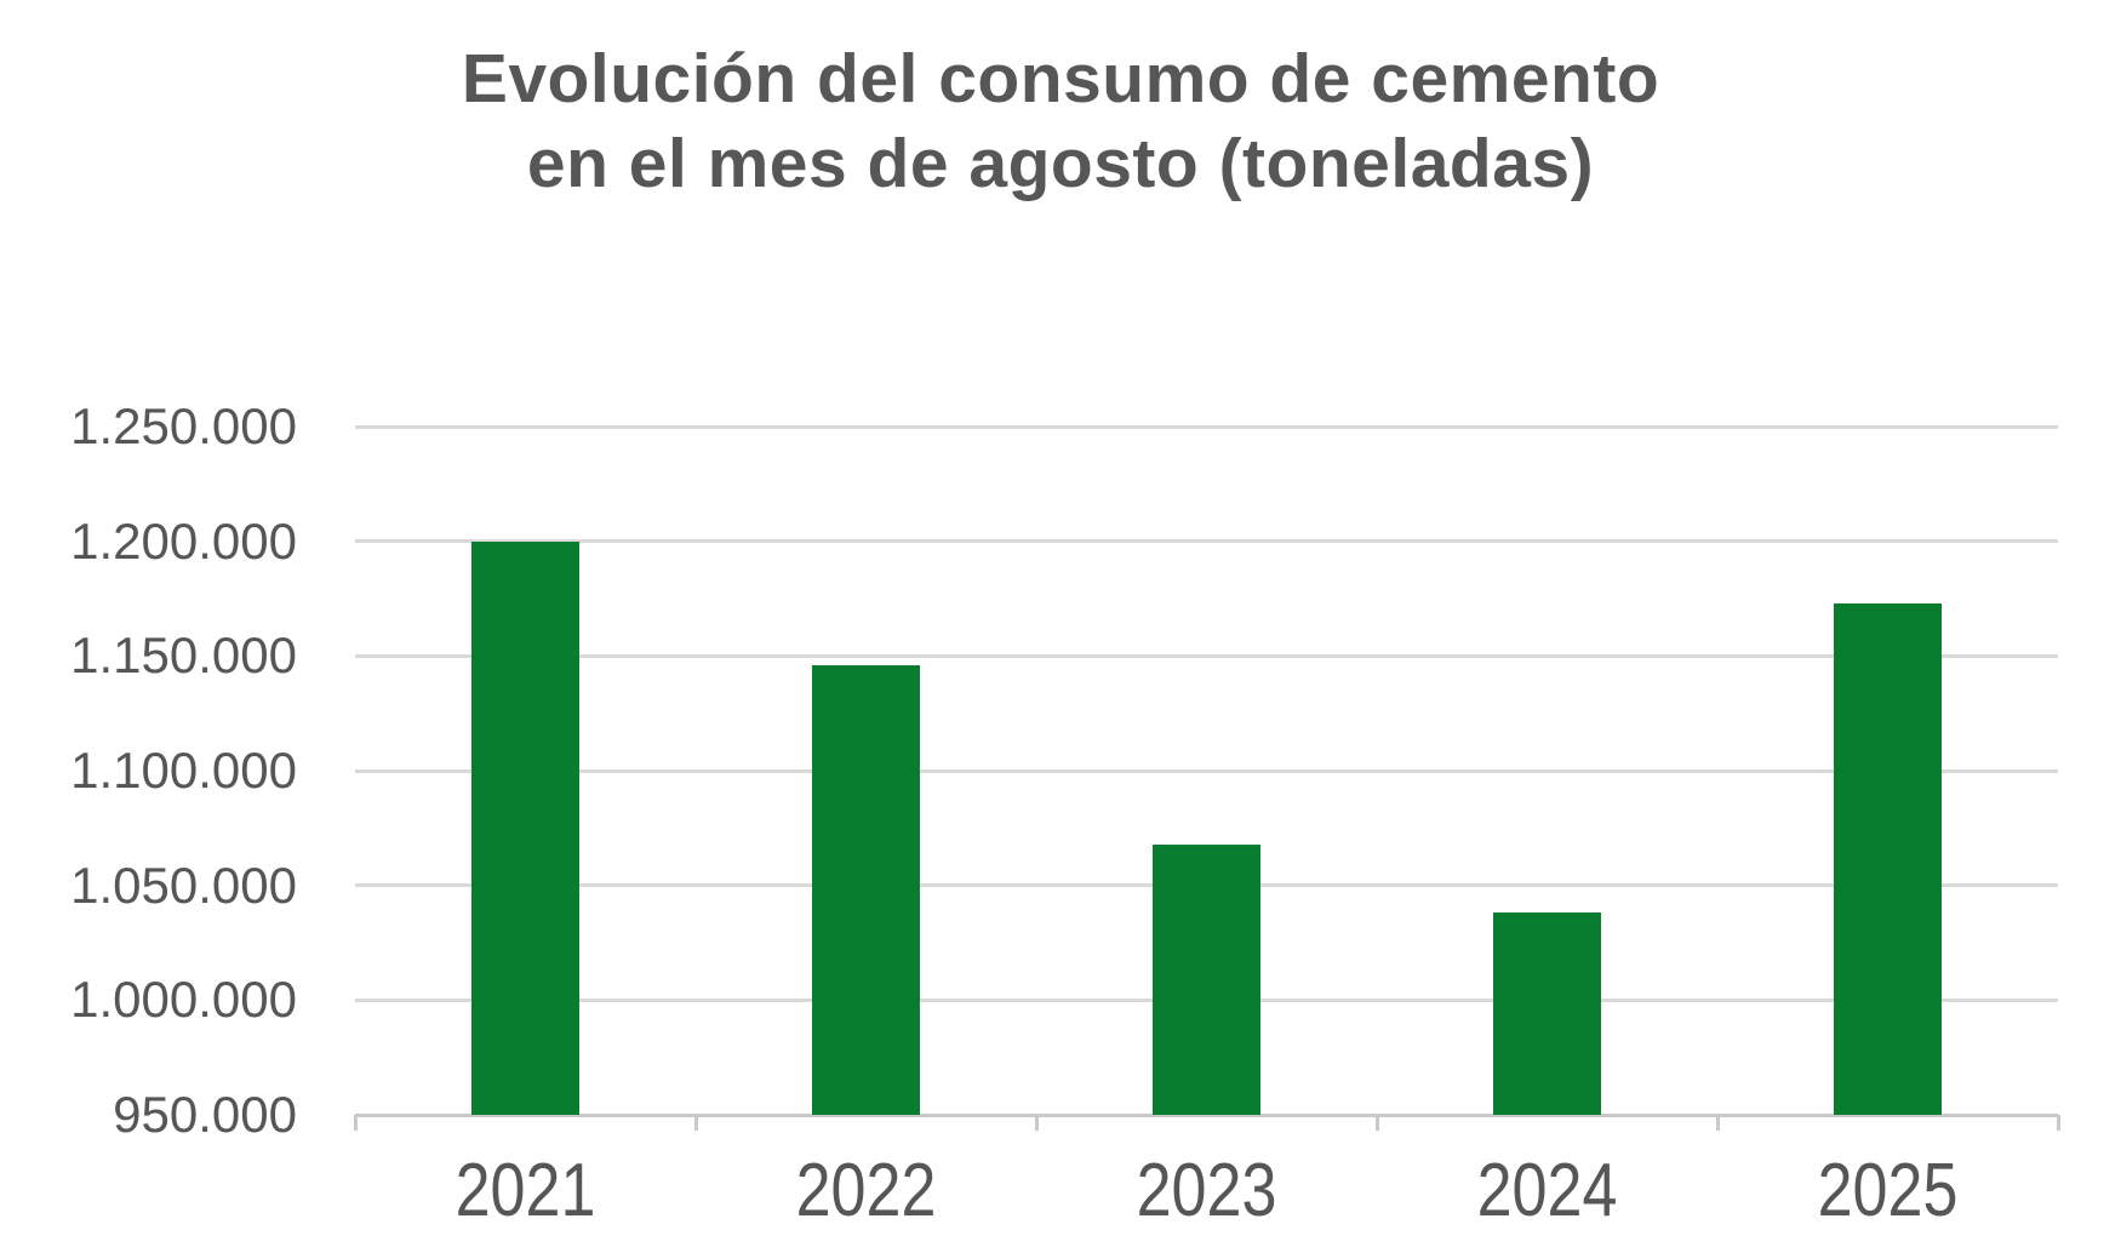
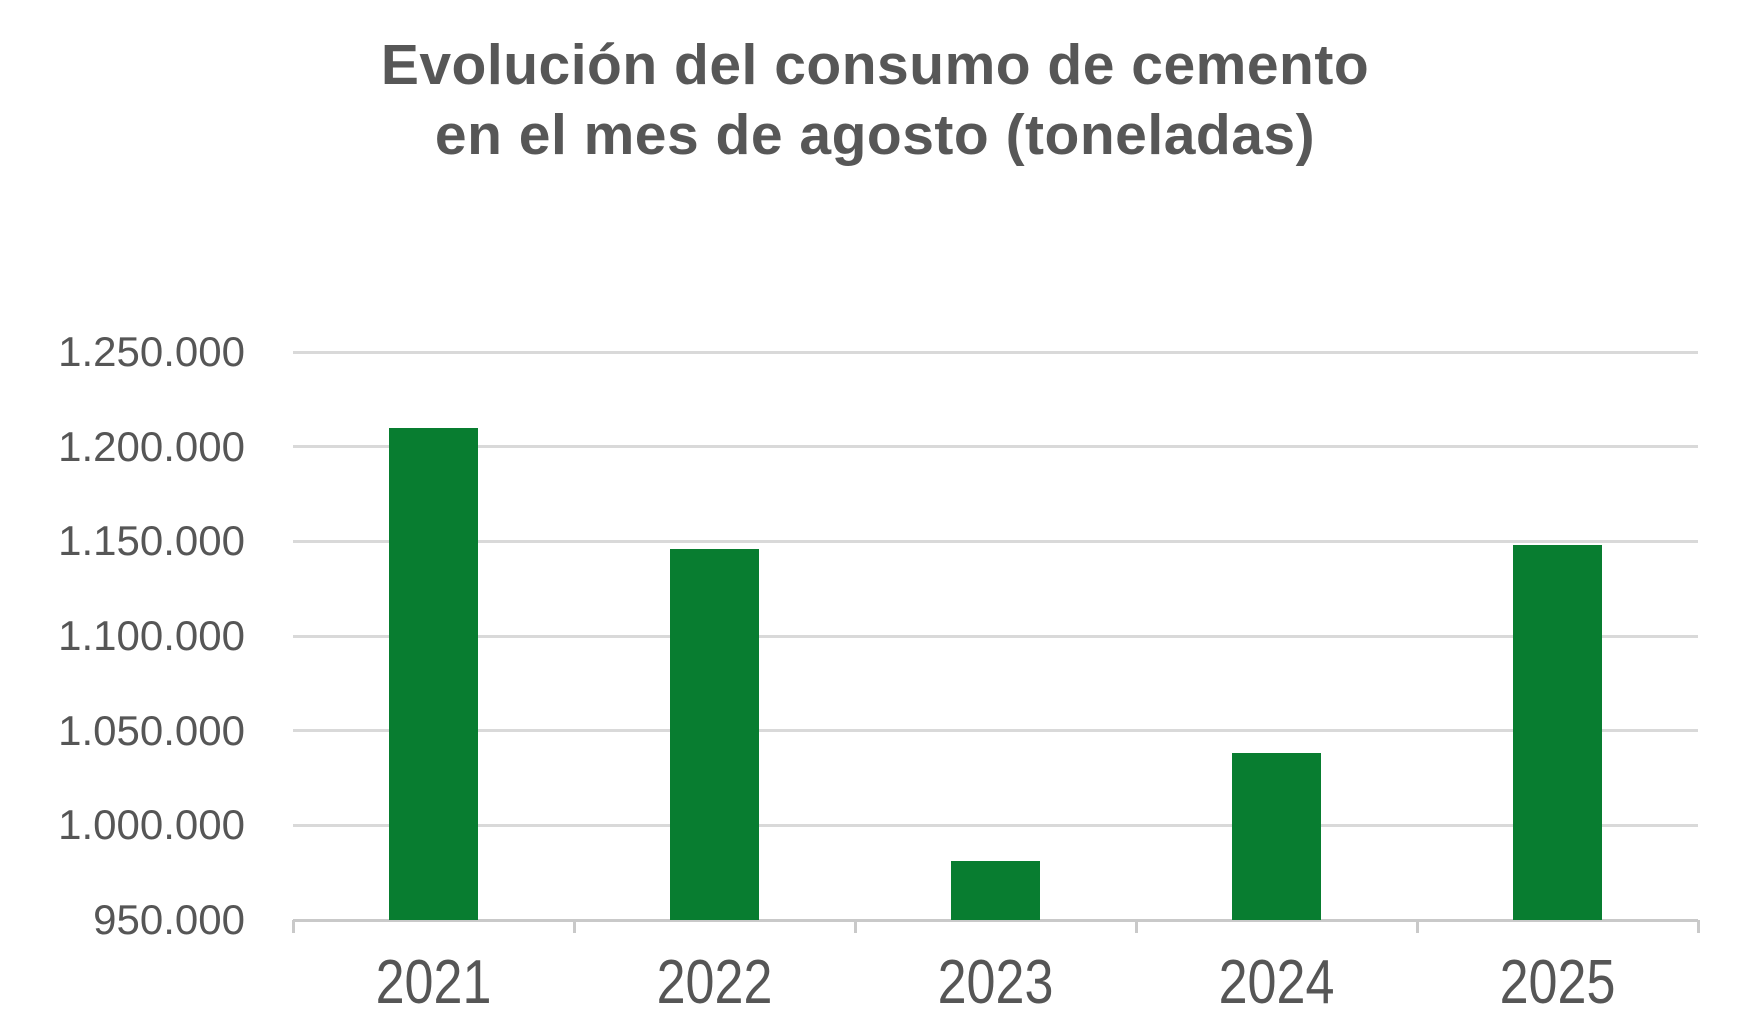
2021: 1200000 -> 1210000
2023: 1068000 -> 981000
2025: 1173000 -> 1148000
